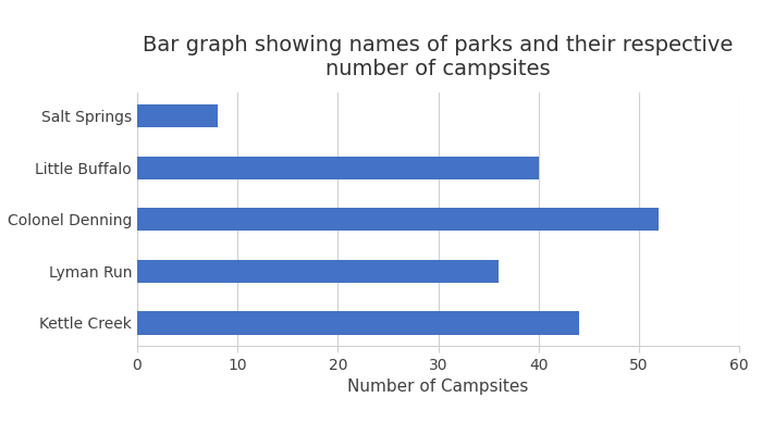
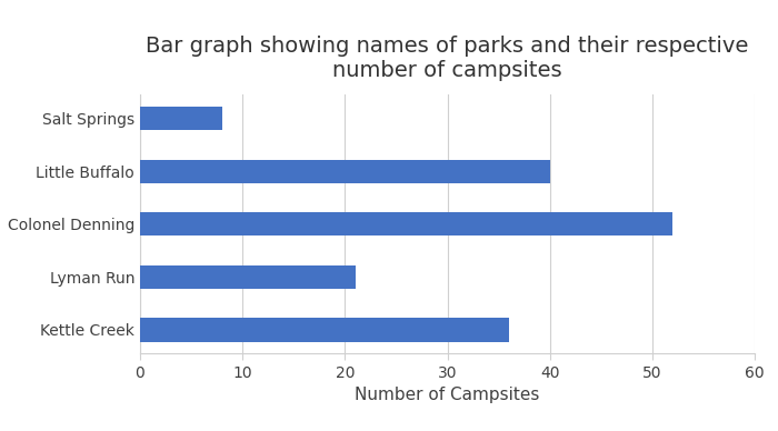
Lyman Run: 36 -> 21
Kettle Creek: 44 -> 36
